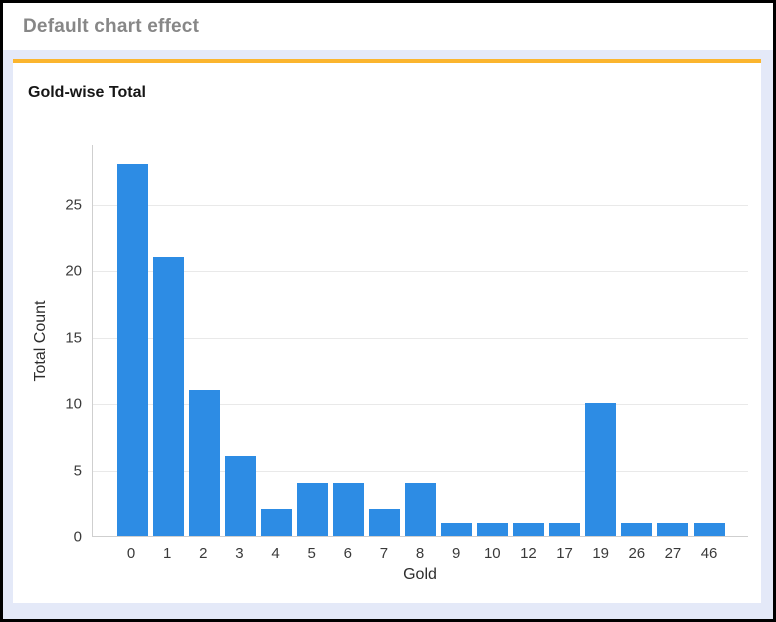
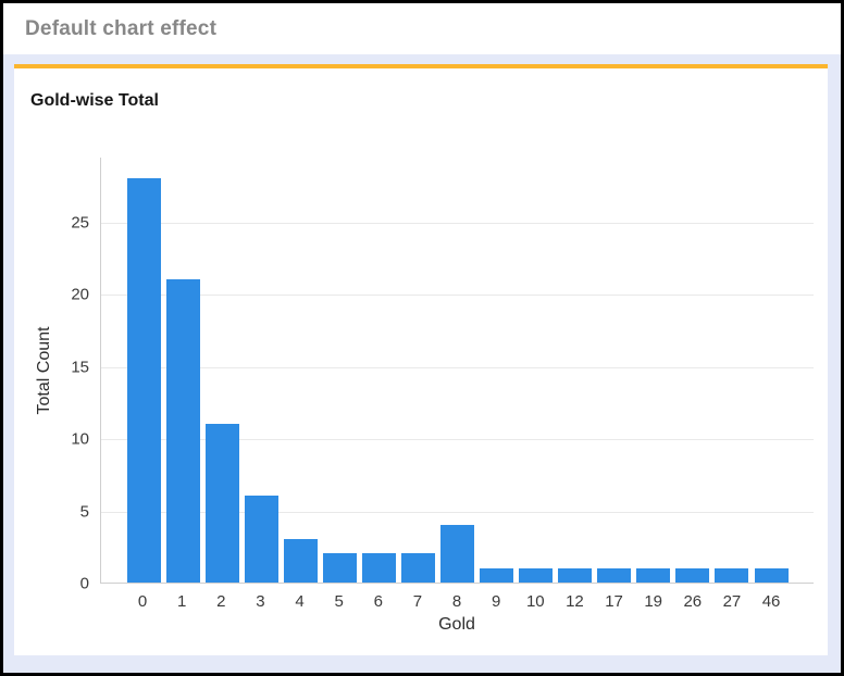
4: 2 -> 3
5: 4 -> 2
6: 4 -> 2
19: 10 -> 1
